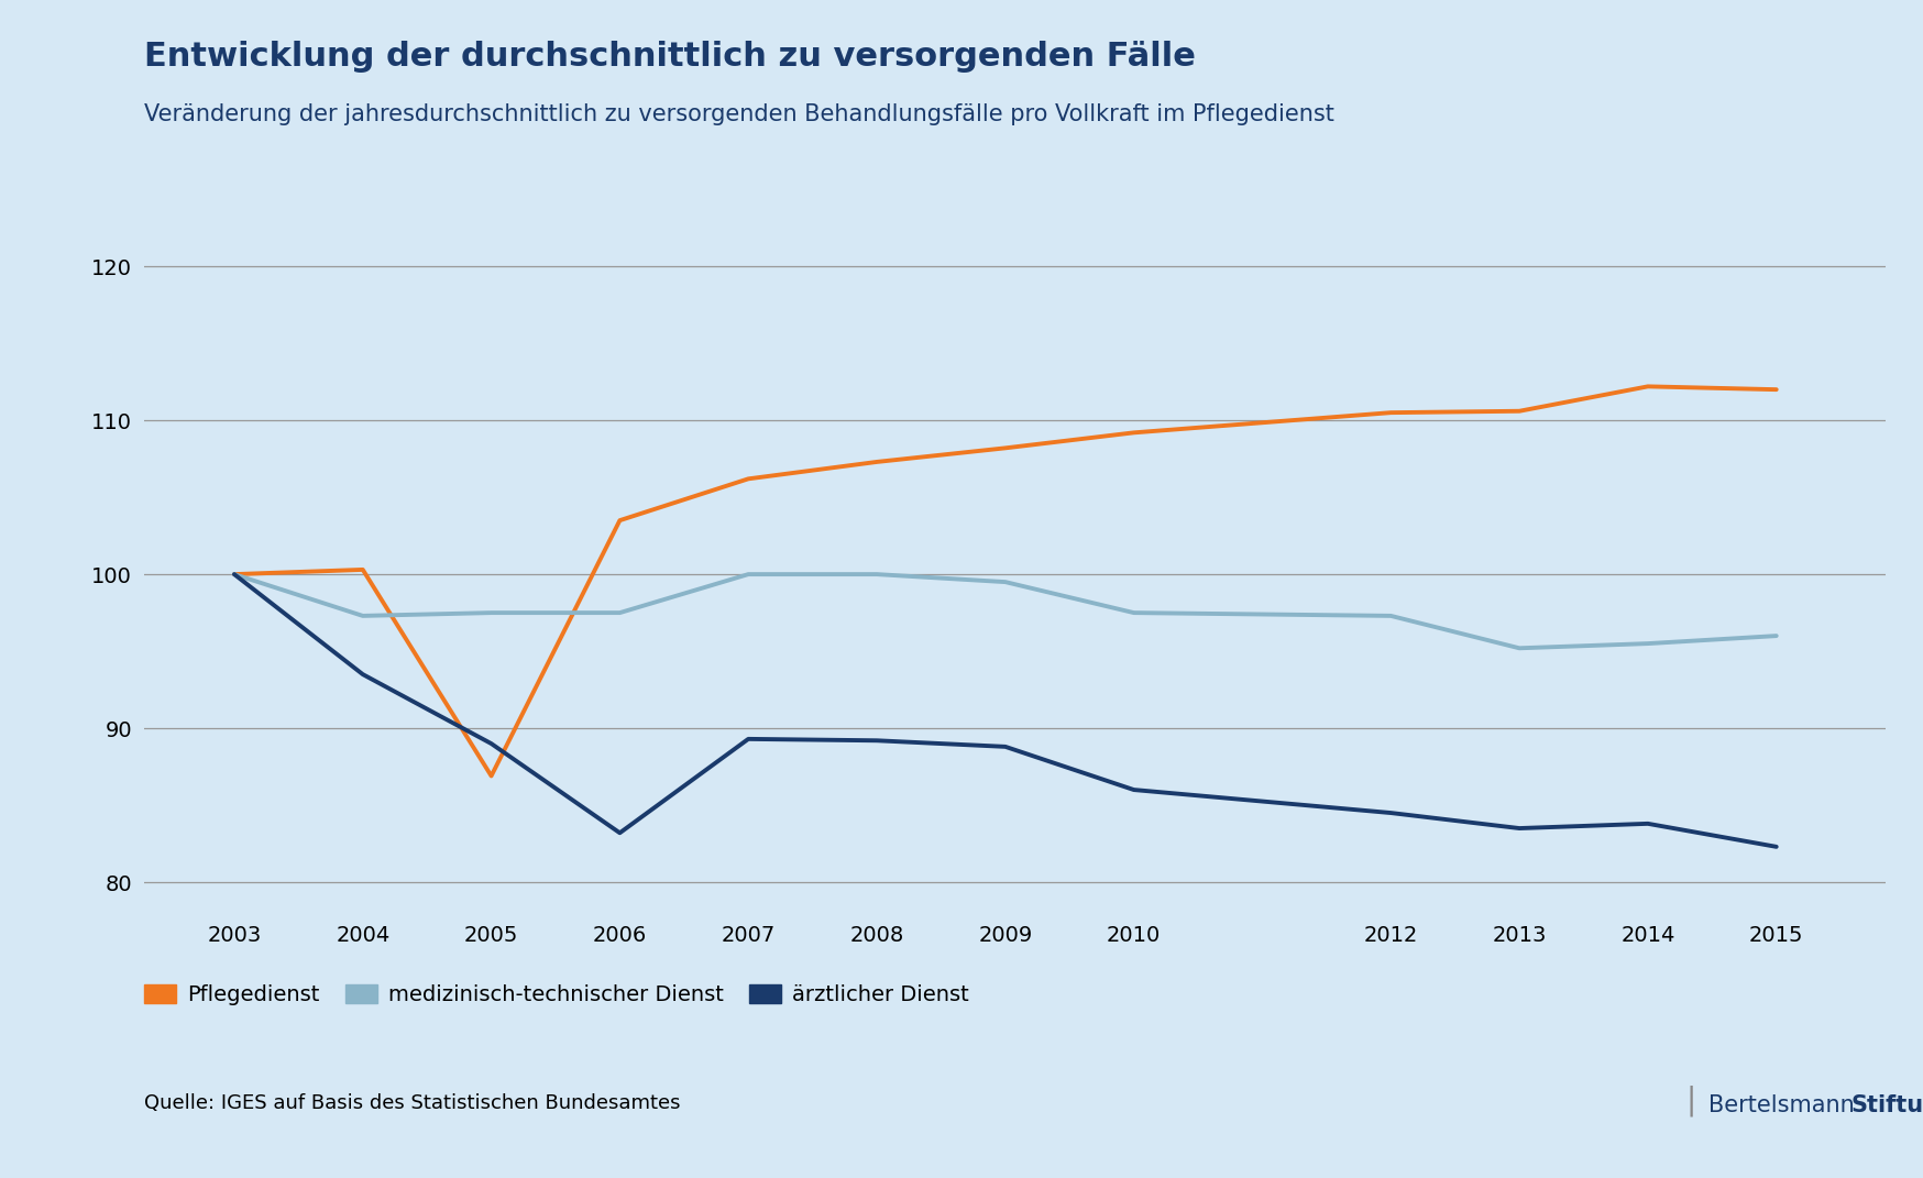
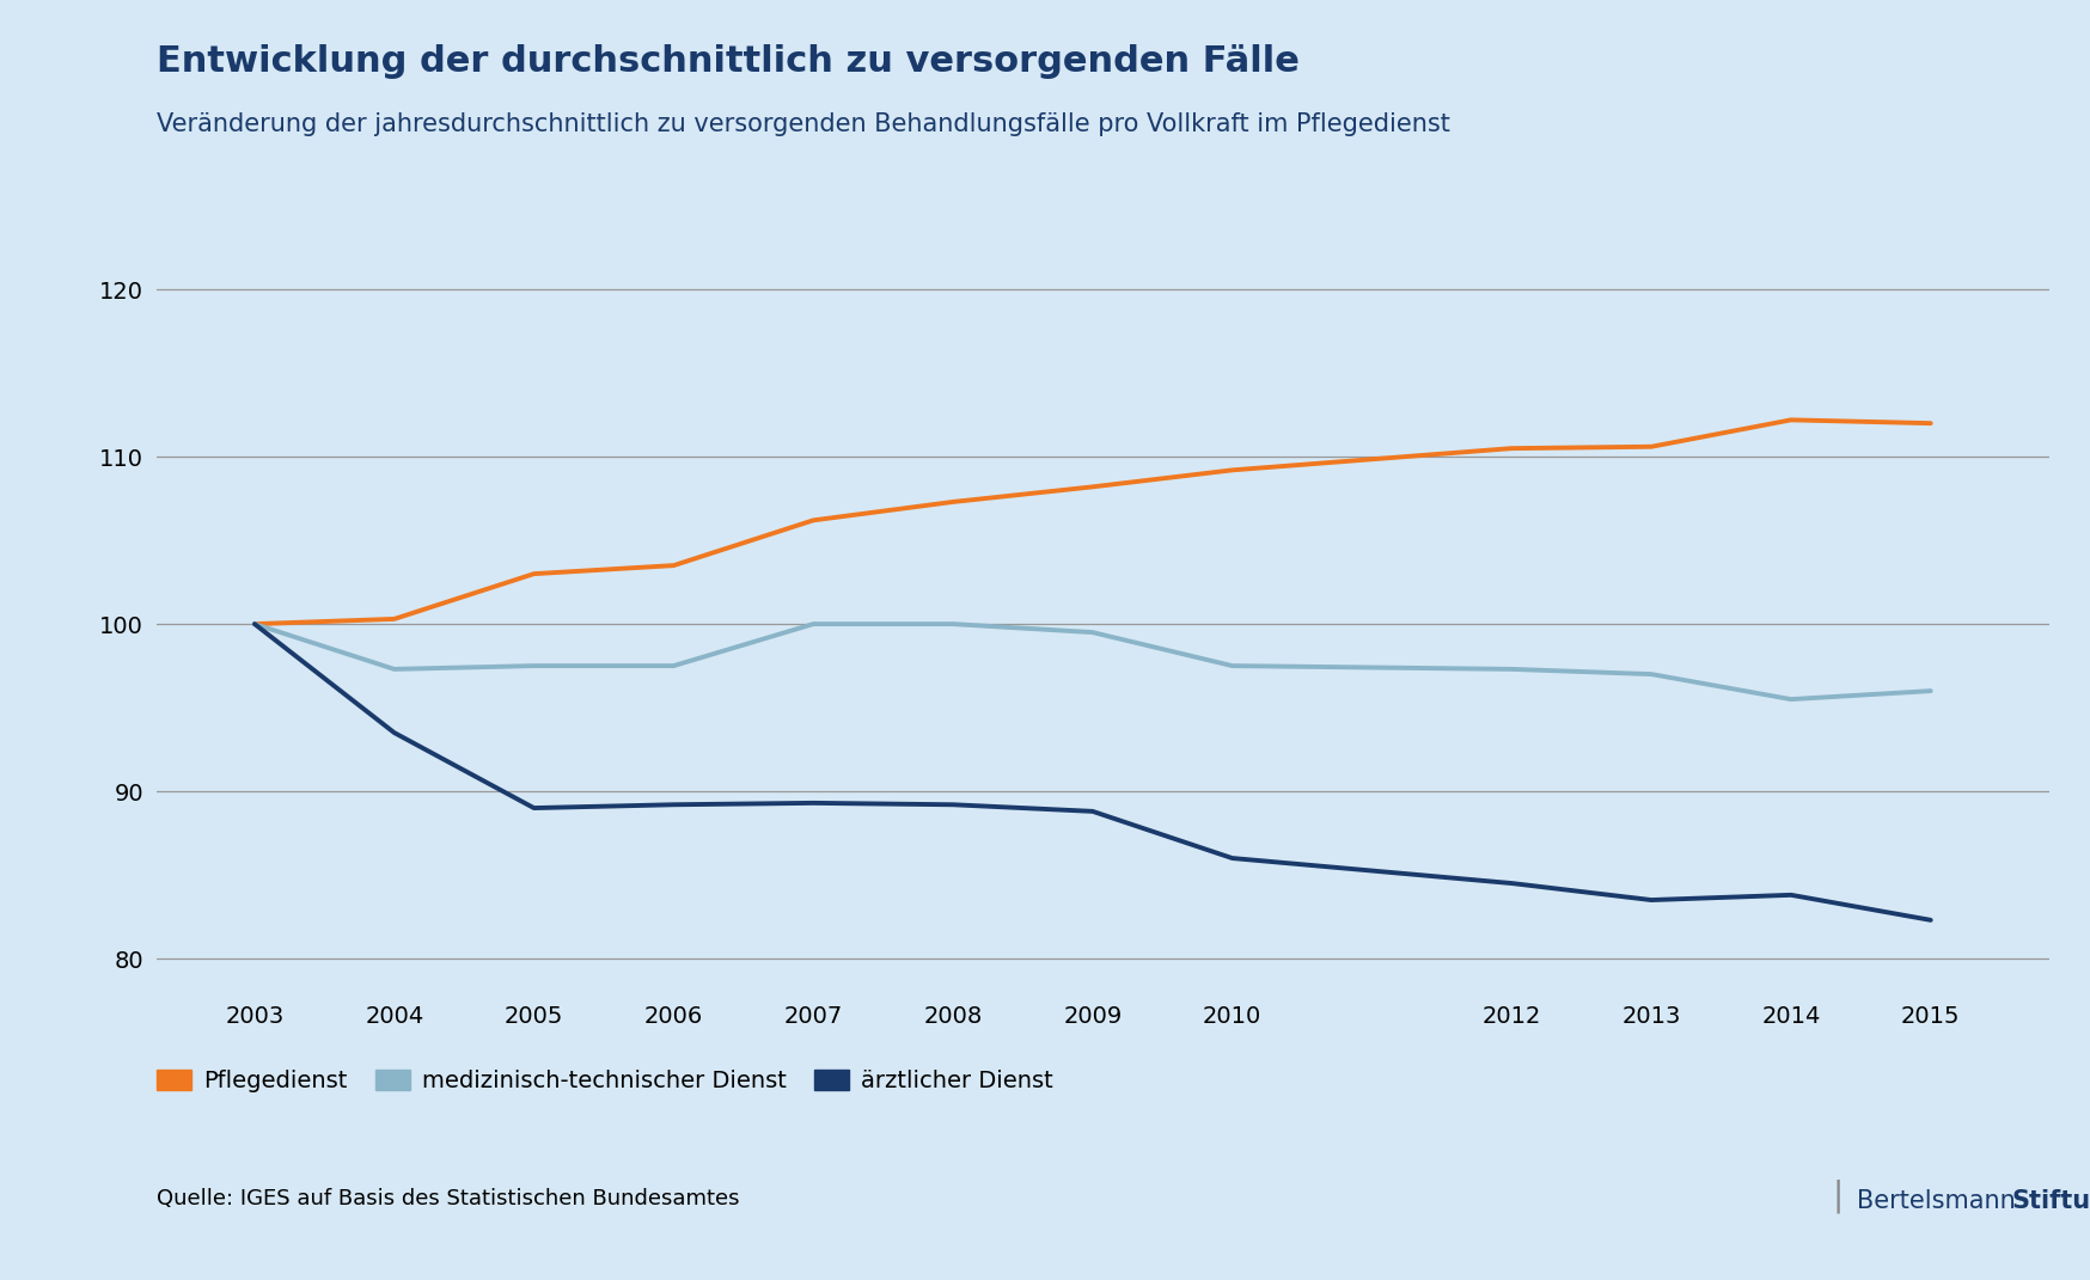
Pflegedienst/2005: 86.9 -> 103.0
ärztlicher Dienst/2006: 83.2 -> 89.2
medizinisch-technischer Dienst/2013: 95.2 -> 97.0
